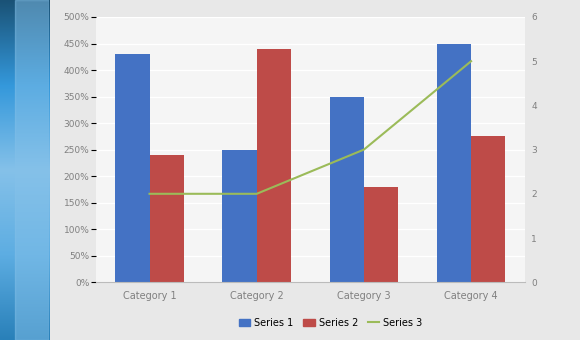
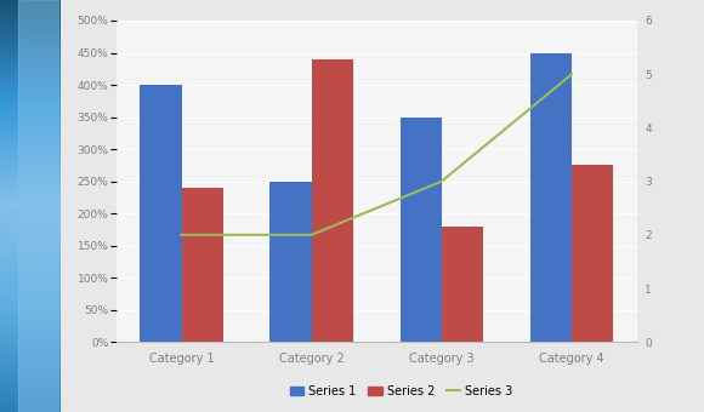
Series 1/Category 1: 430% -> 400%
